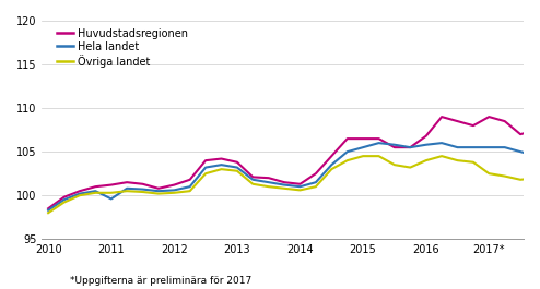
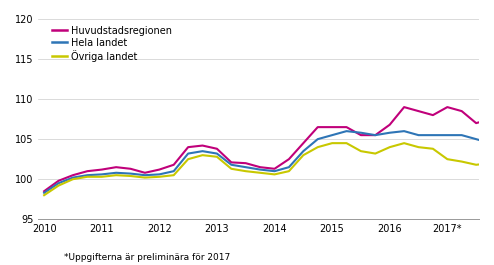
Hela landet/2011: 99.6 -> 100.6
